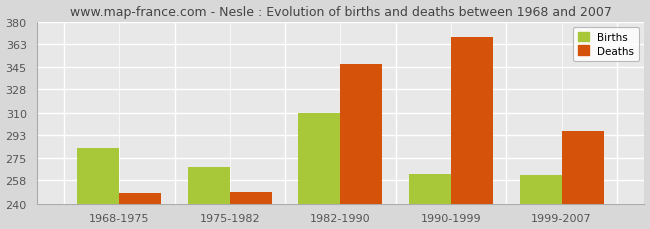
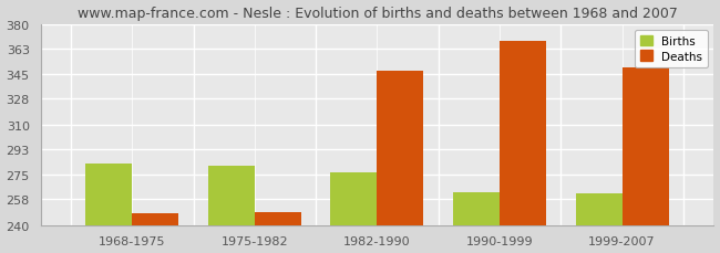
Births/1975-1982: 268 -> 281
Births/1982-1990: 310 -> 277
Deaths/1999-2007: 296 -> 350
